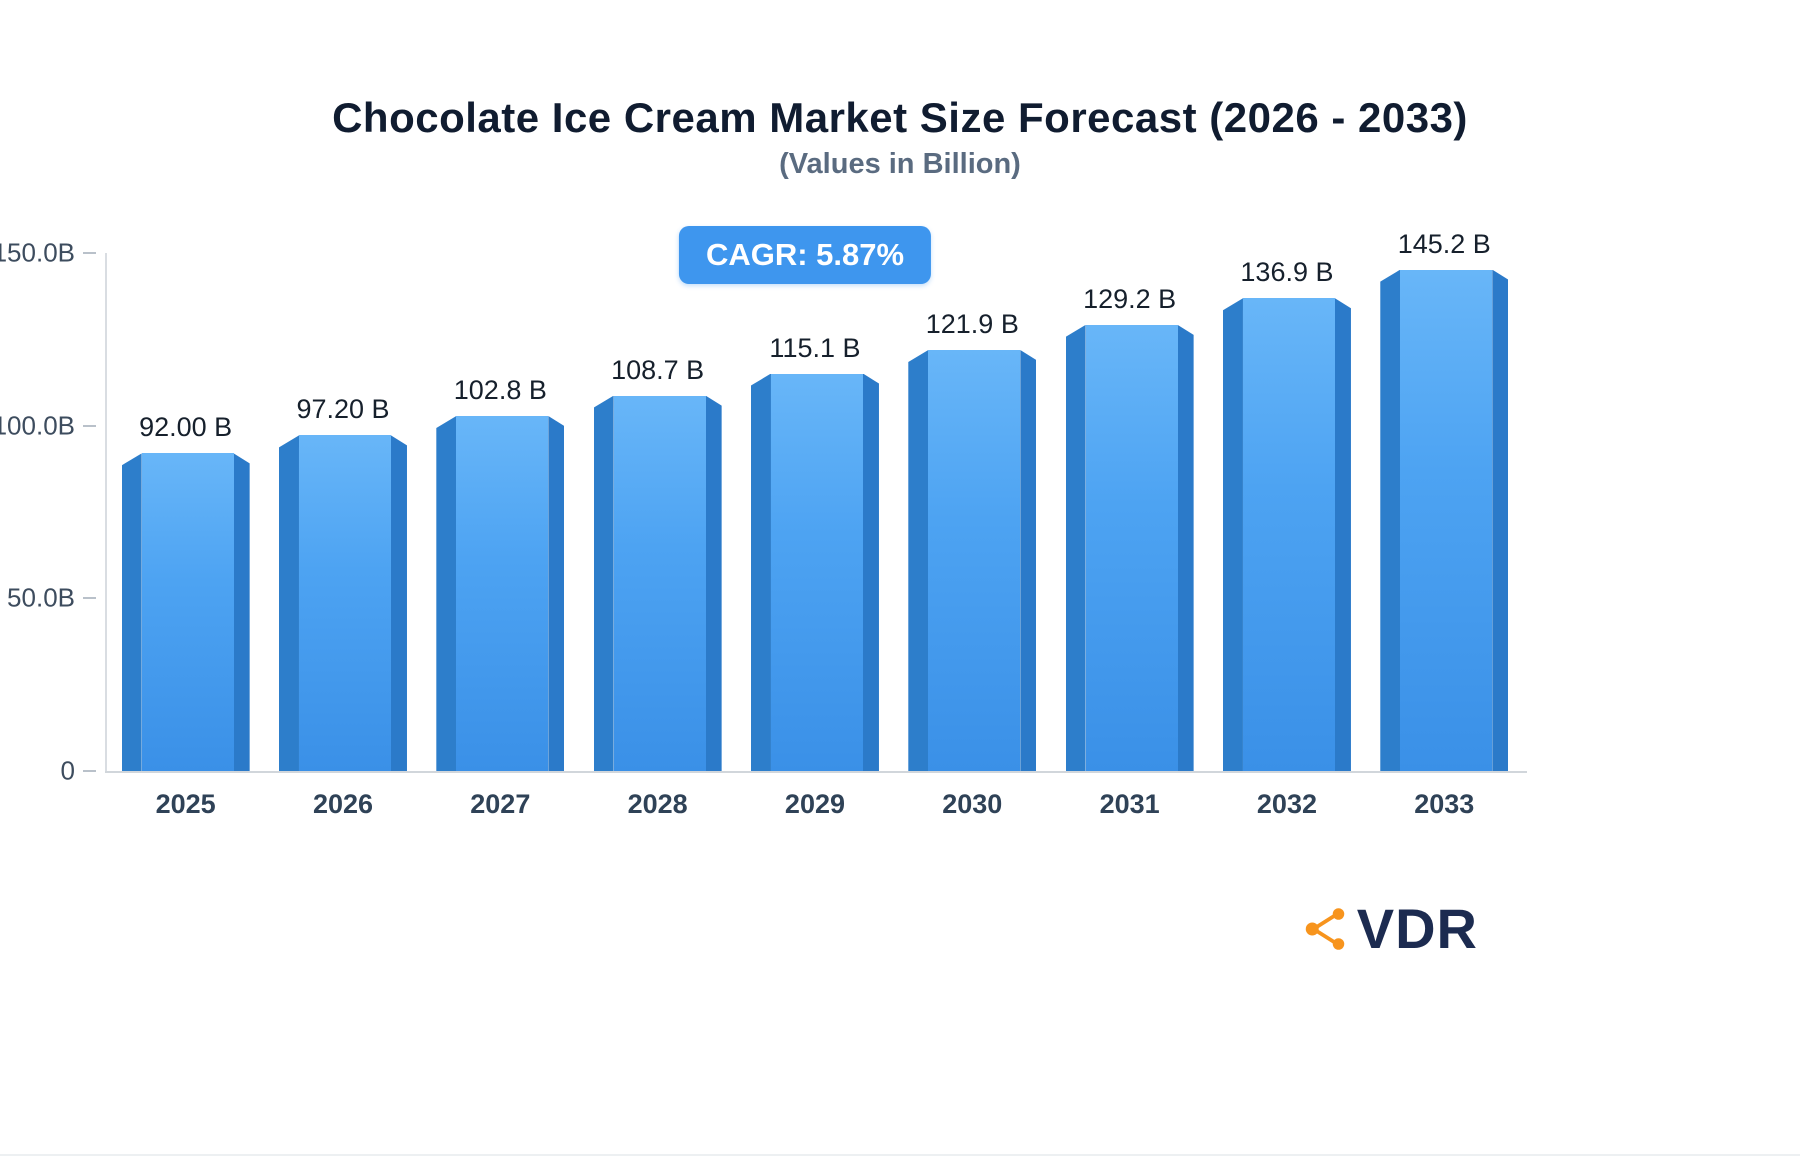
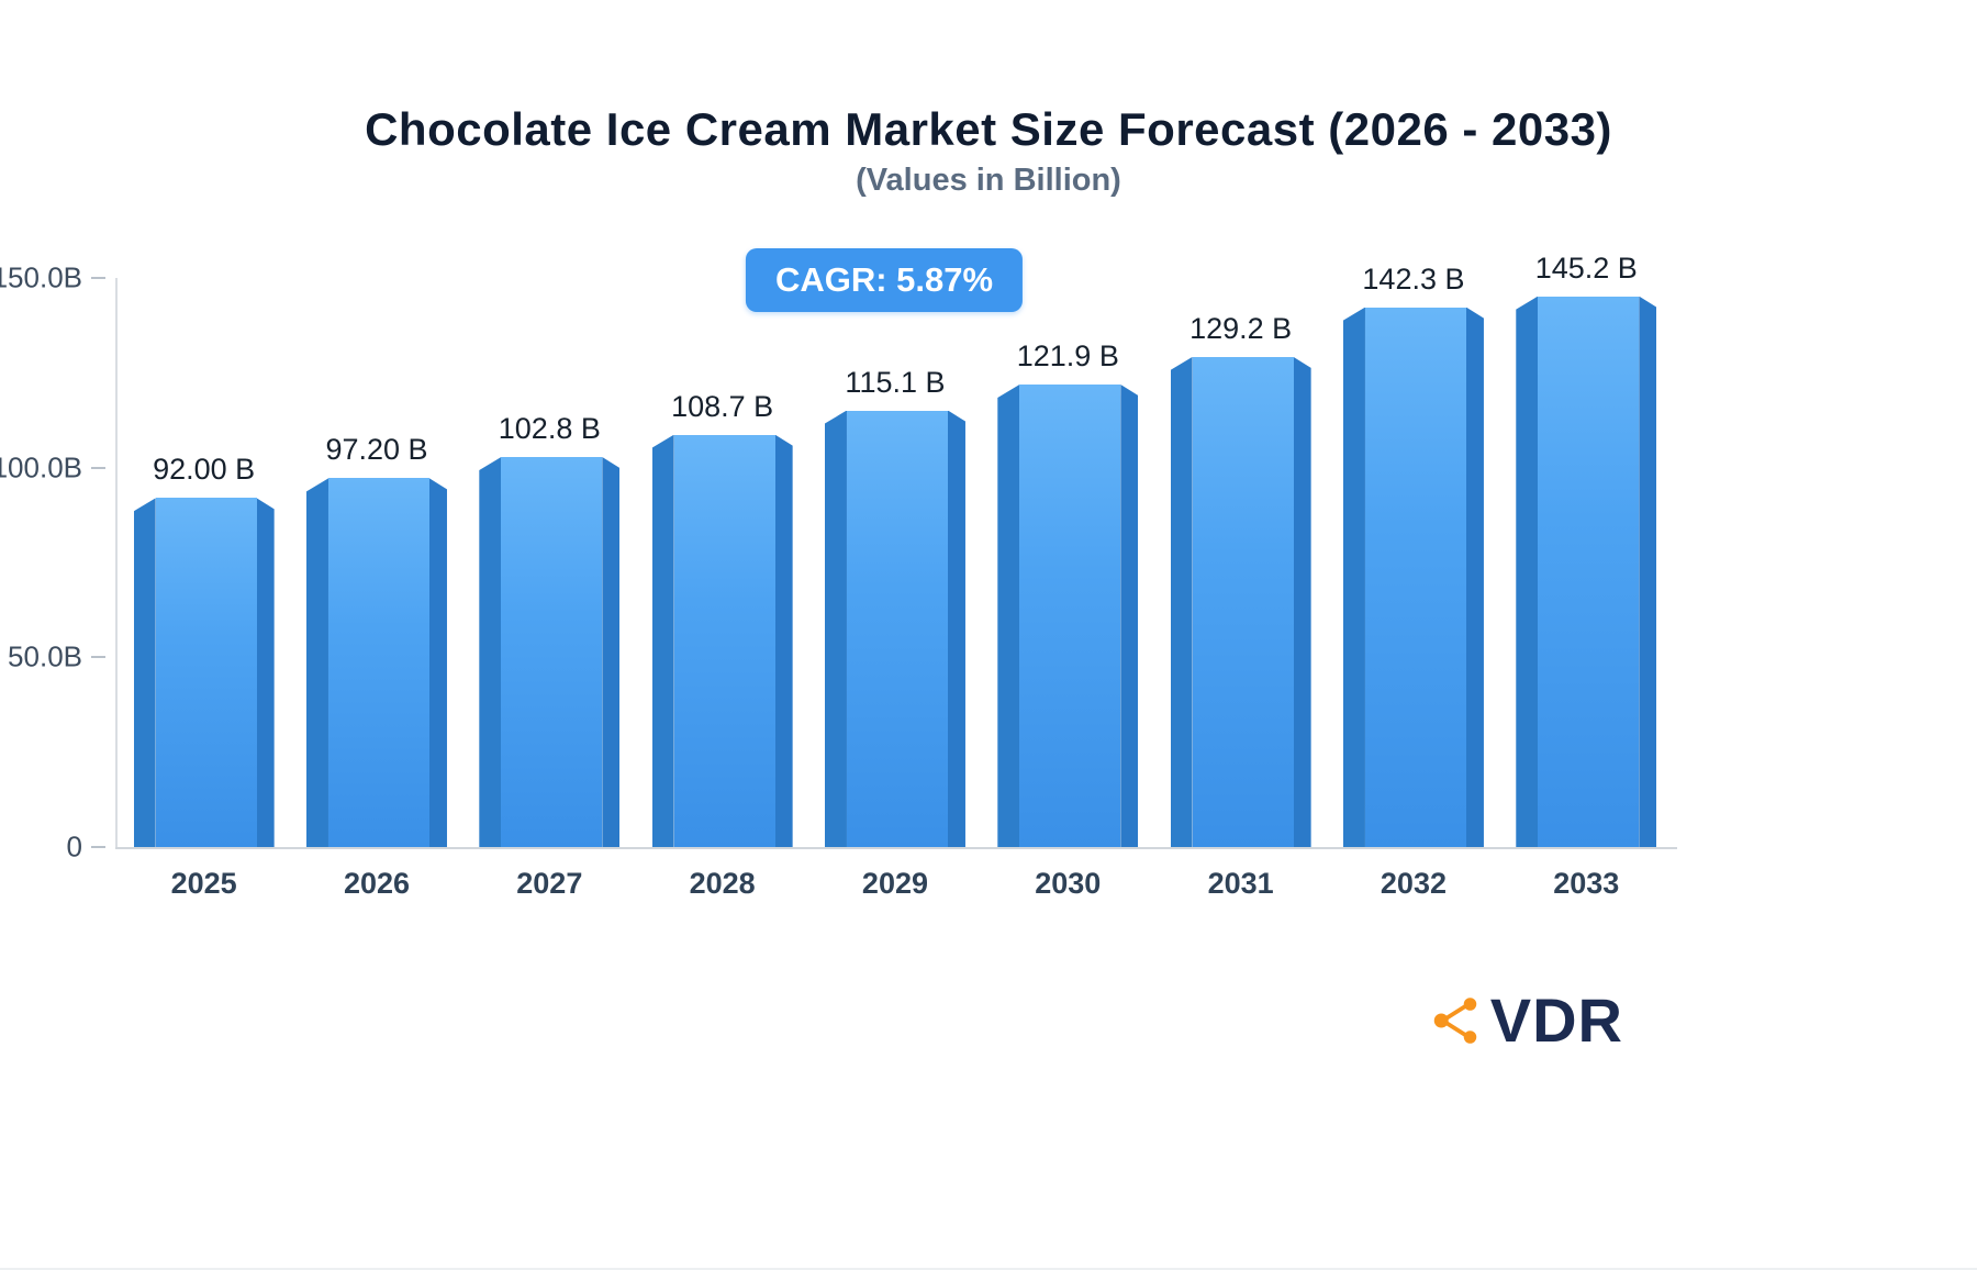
2032: 136.9 -> 142.3
